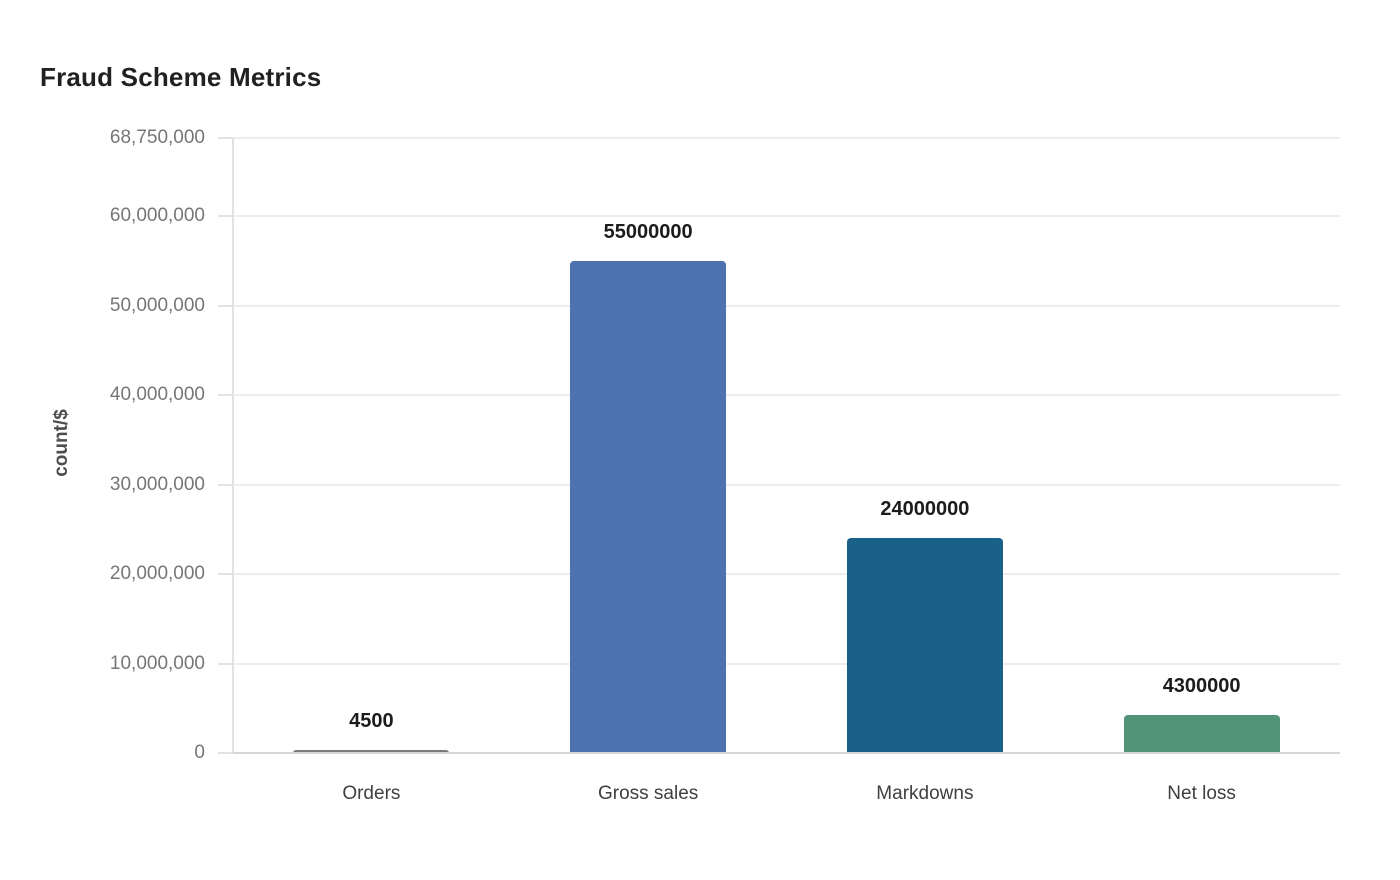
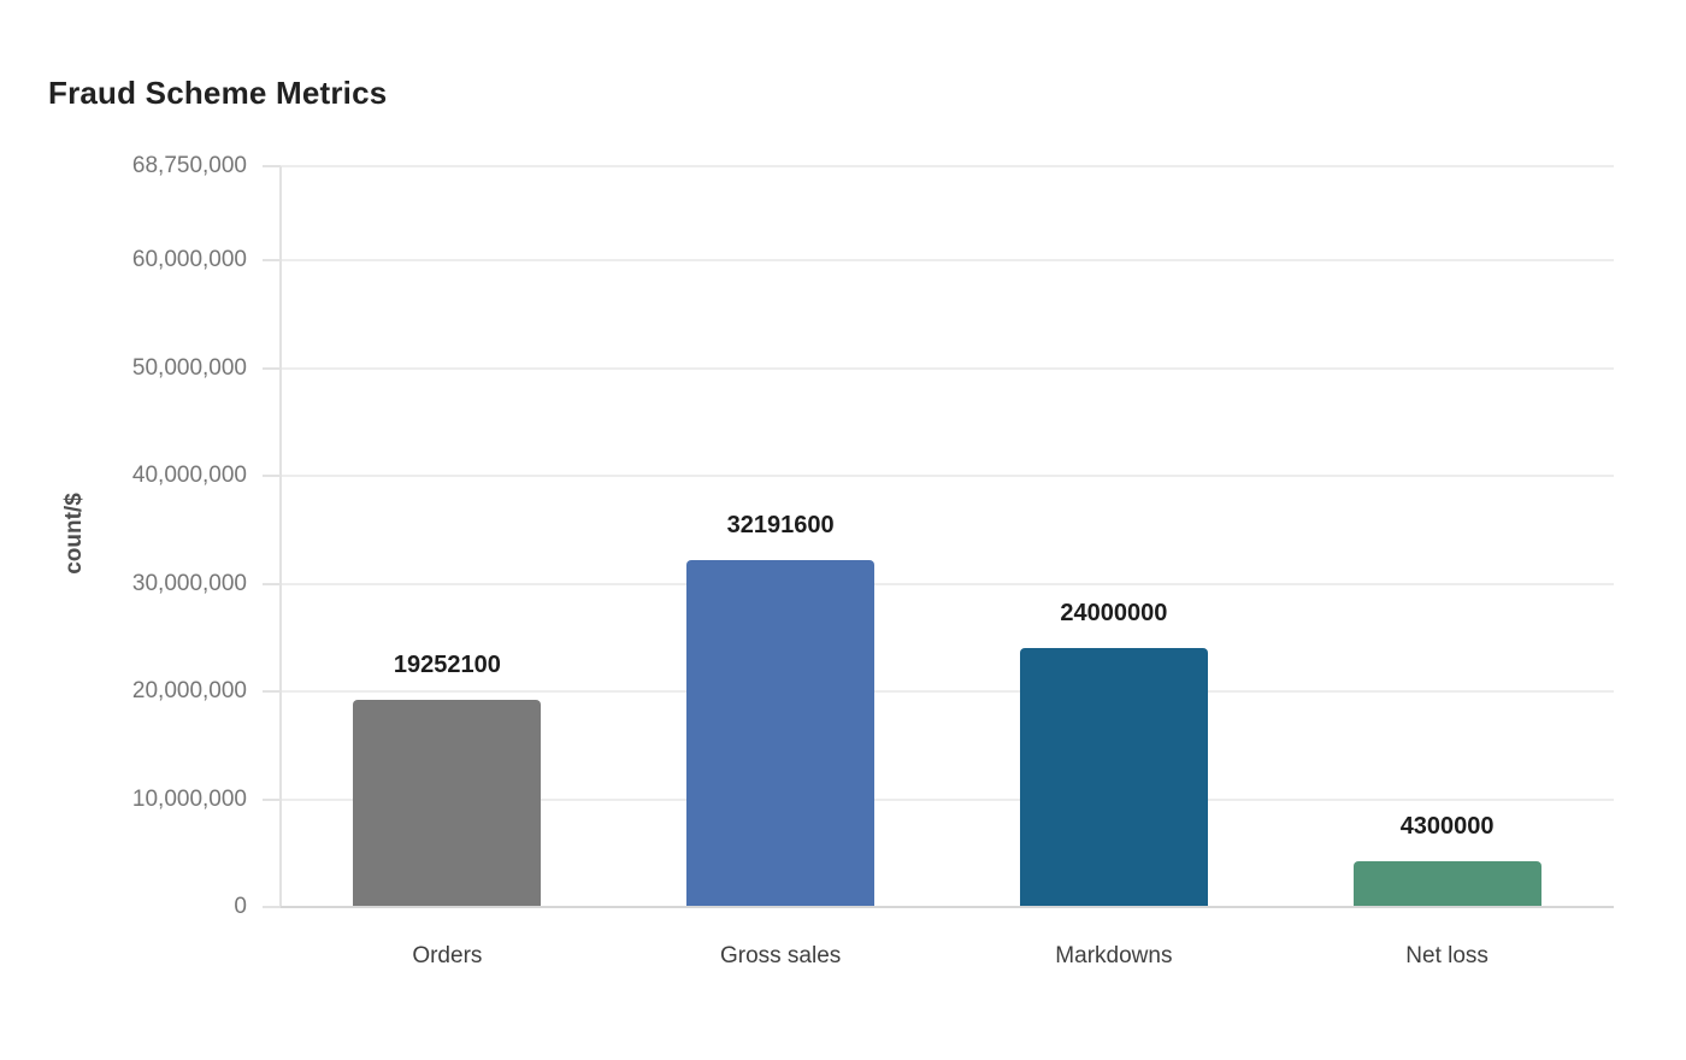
Orders: 4500 -> 19252100
Gross sales: 55000000 -> 32191600
